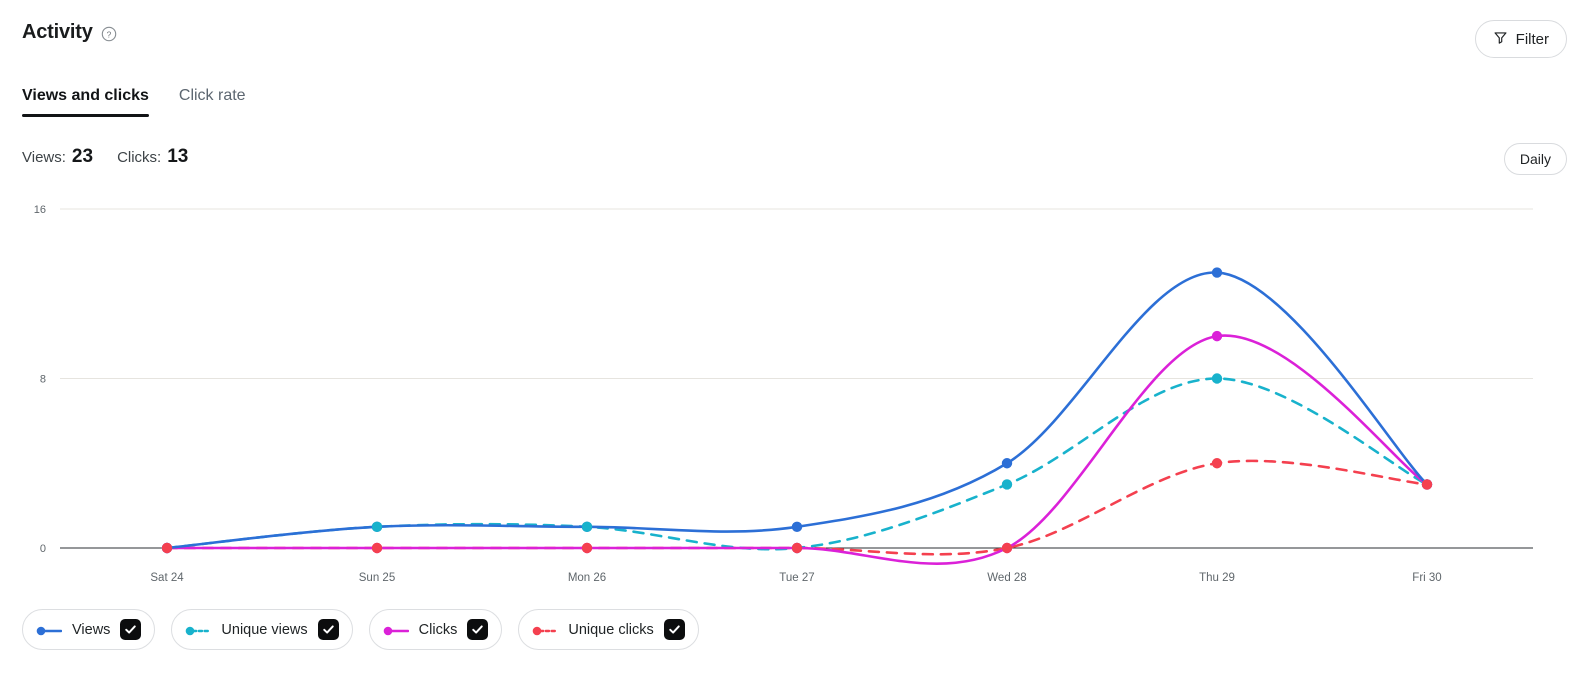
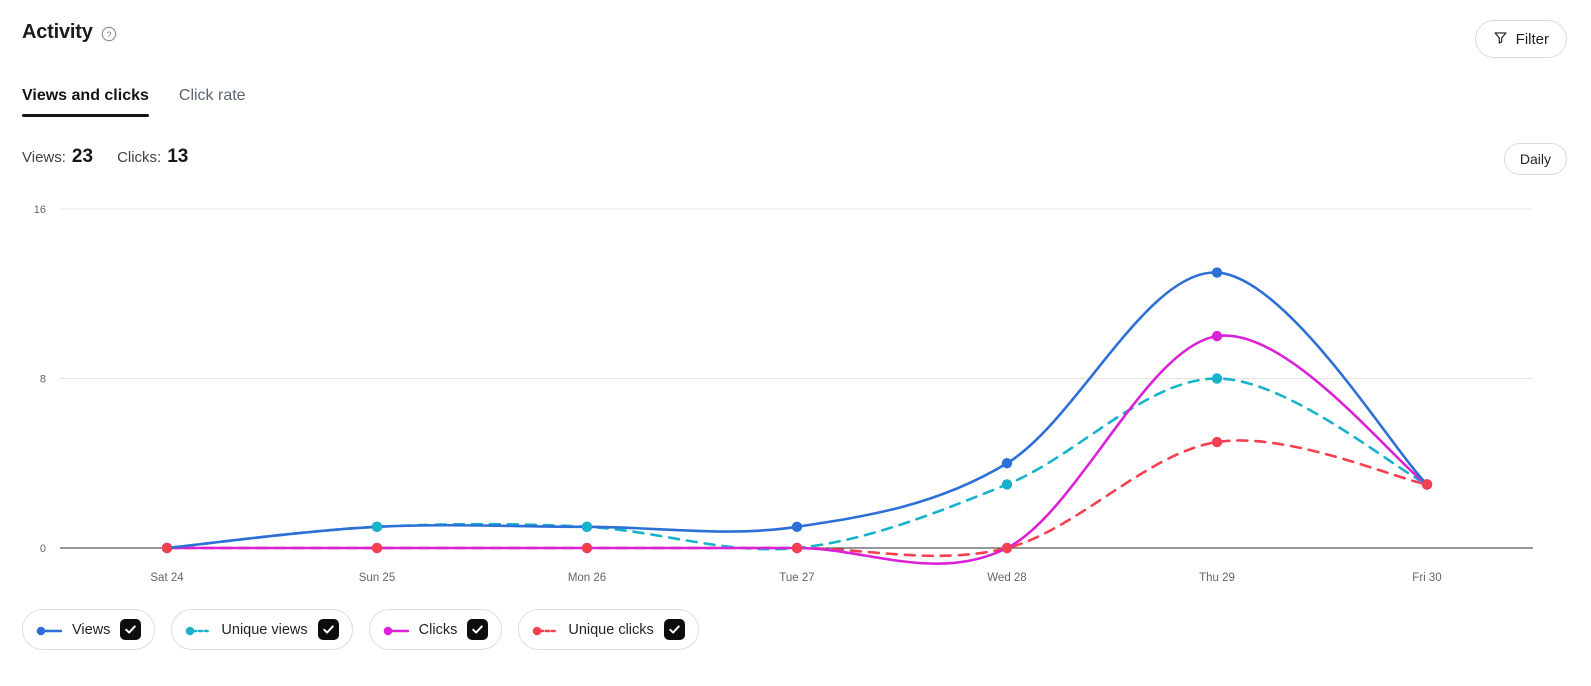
Unique clicks/Thu 29: 4 -> 5
